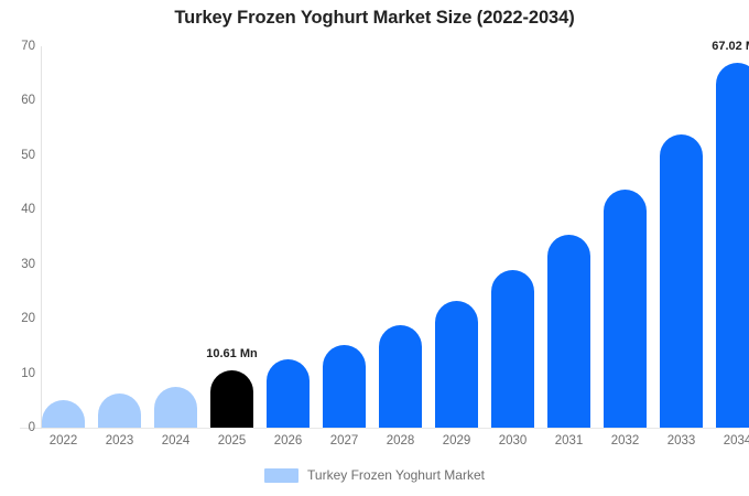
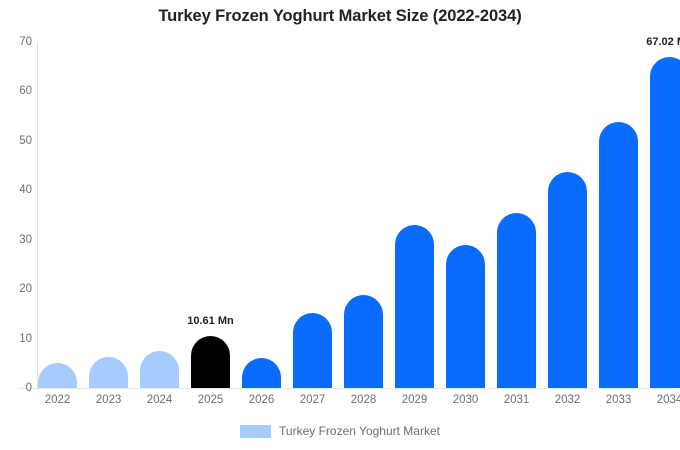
2026: 12 -> 6
2029: 23 -> 33
